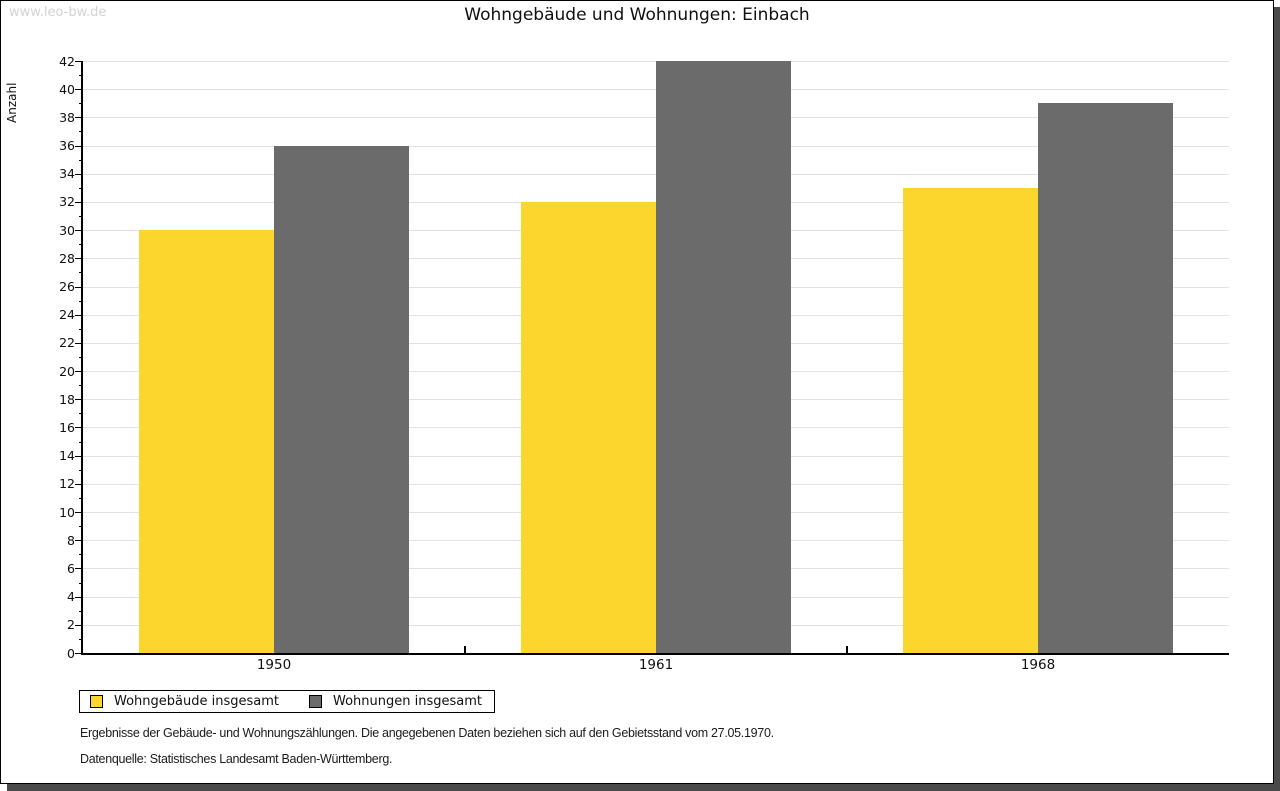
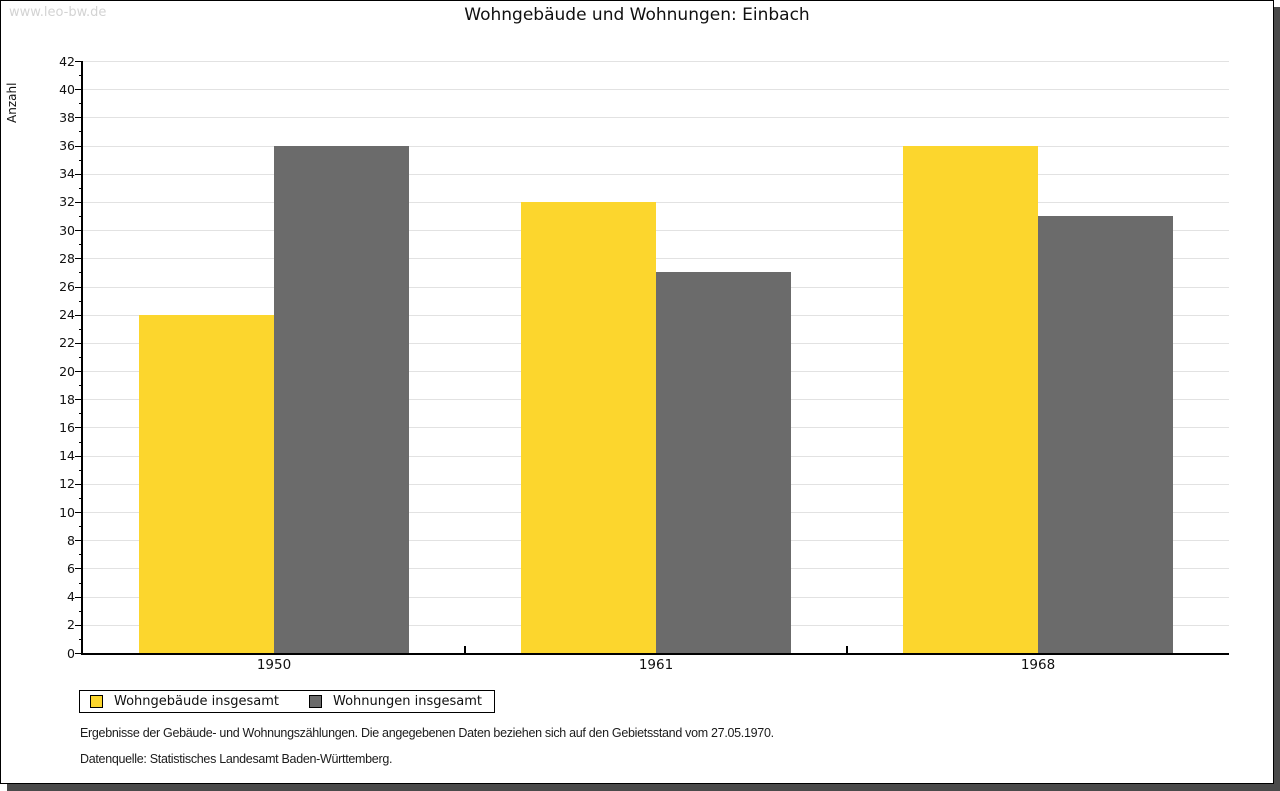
Wohngebäude insgesamt/1950: 30 -> 24
Wohnungen insgesamt/1961: 42 -> 27
Wohngebäude insgesamt/1968: 33 -> 36
Wohnungen insgesamt/1968: 39 -> 31
